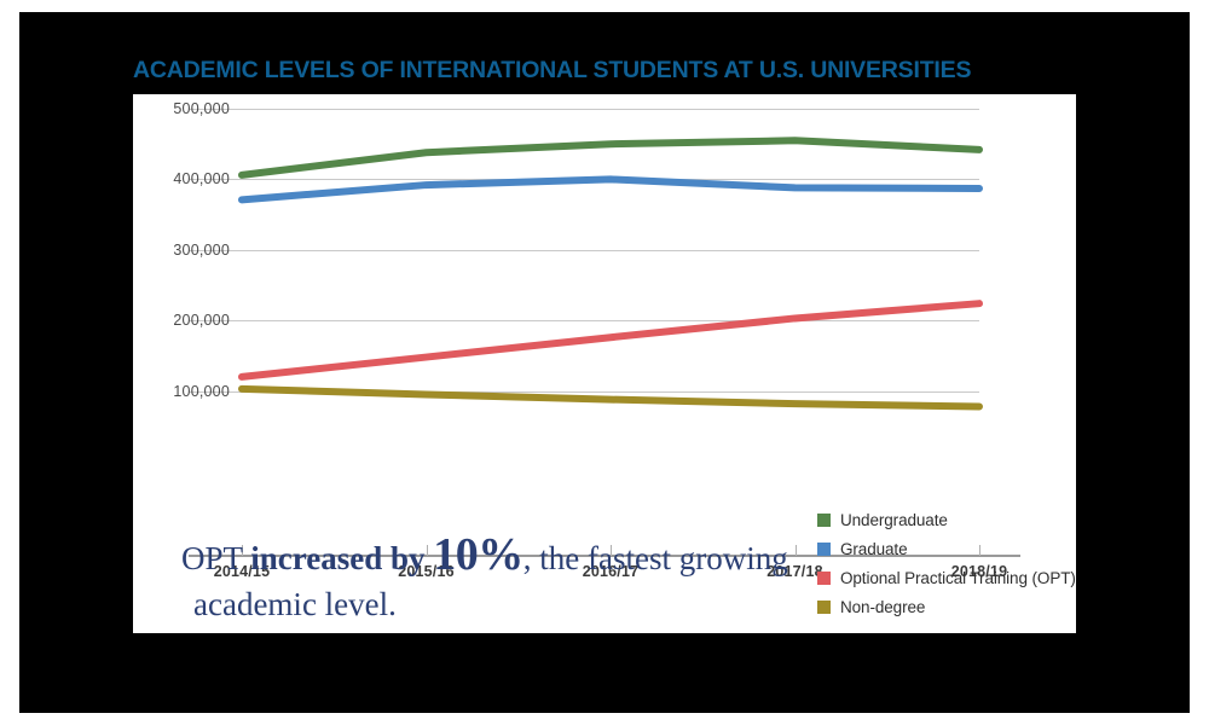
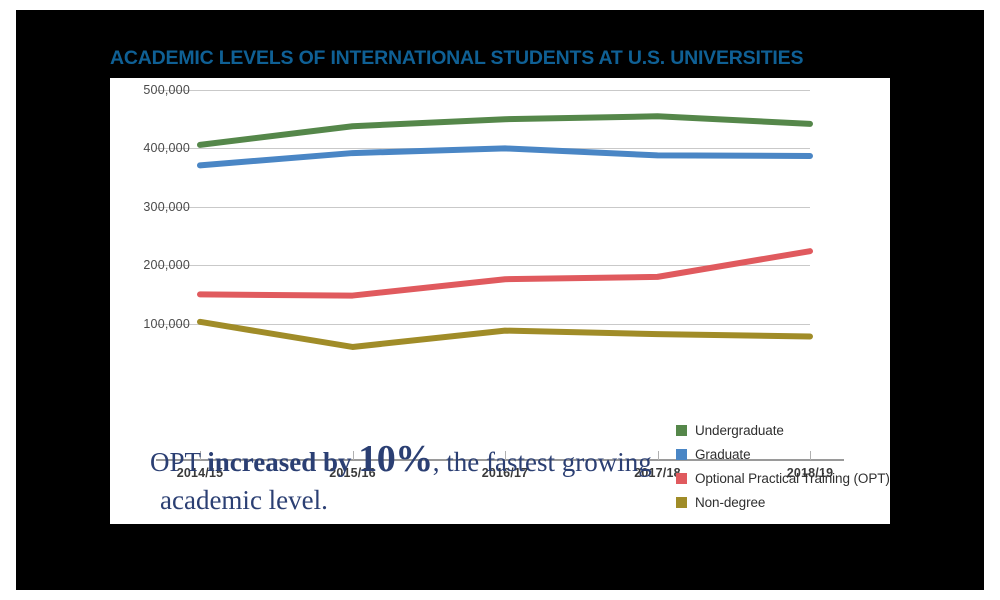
Optional Practical Training (OPT)/2014/15: 120000 -> 150000
Non-degree/2015/16: 100000 -> 60000
Optional Practical Training (OPT)/2017/18: 200000 -> 180000
